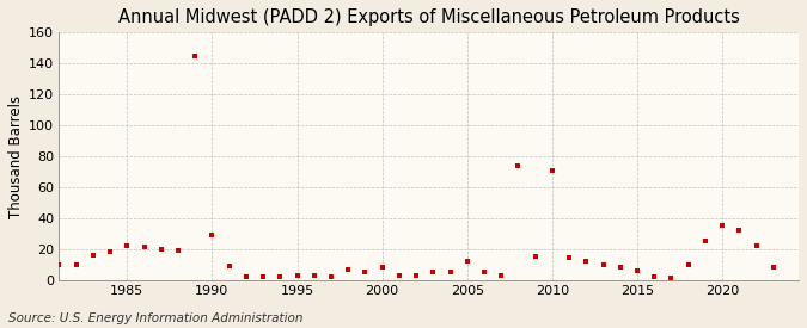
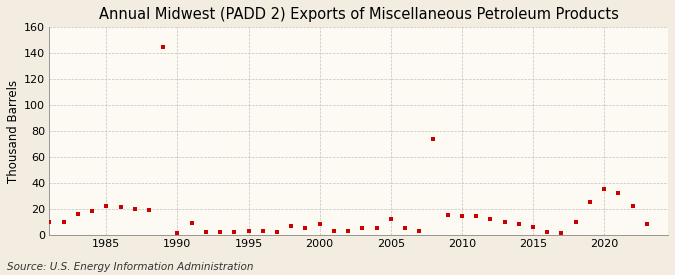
1990: 29 -> 1
2010: 71 -> 14
